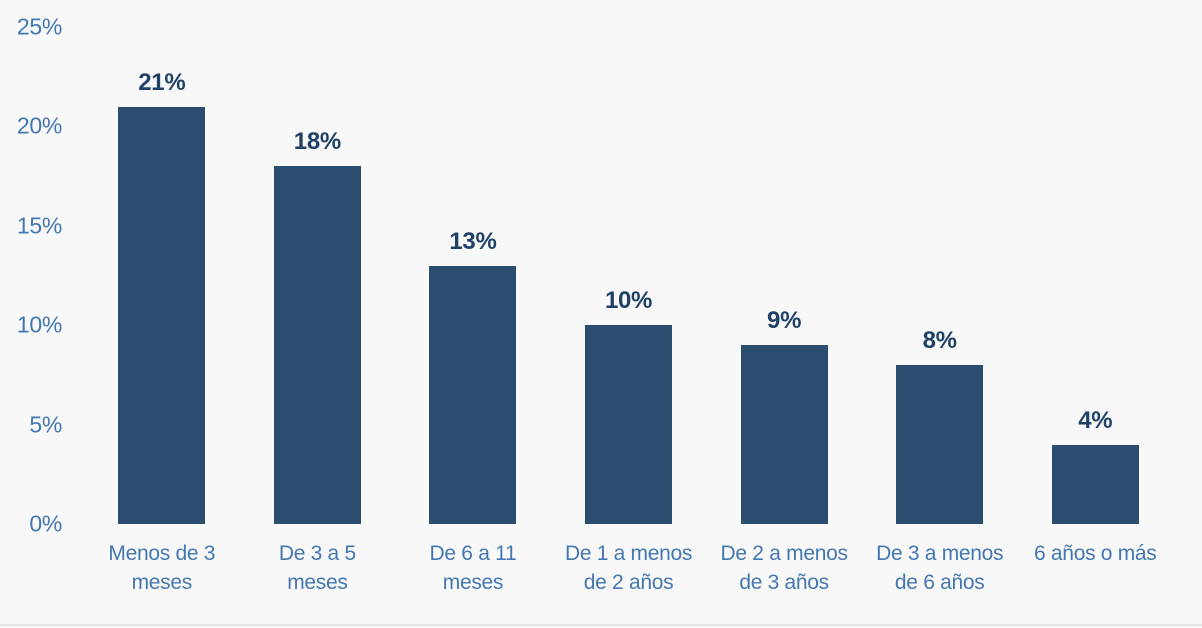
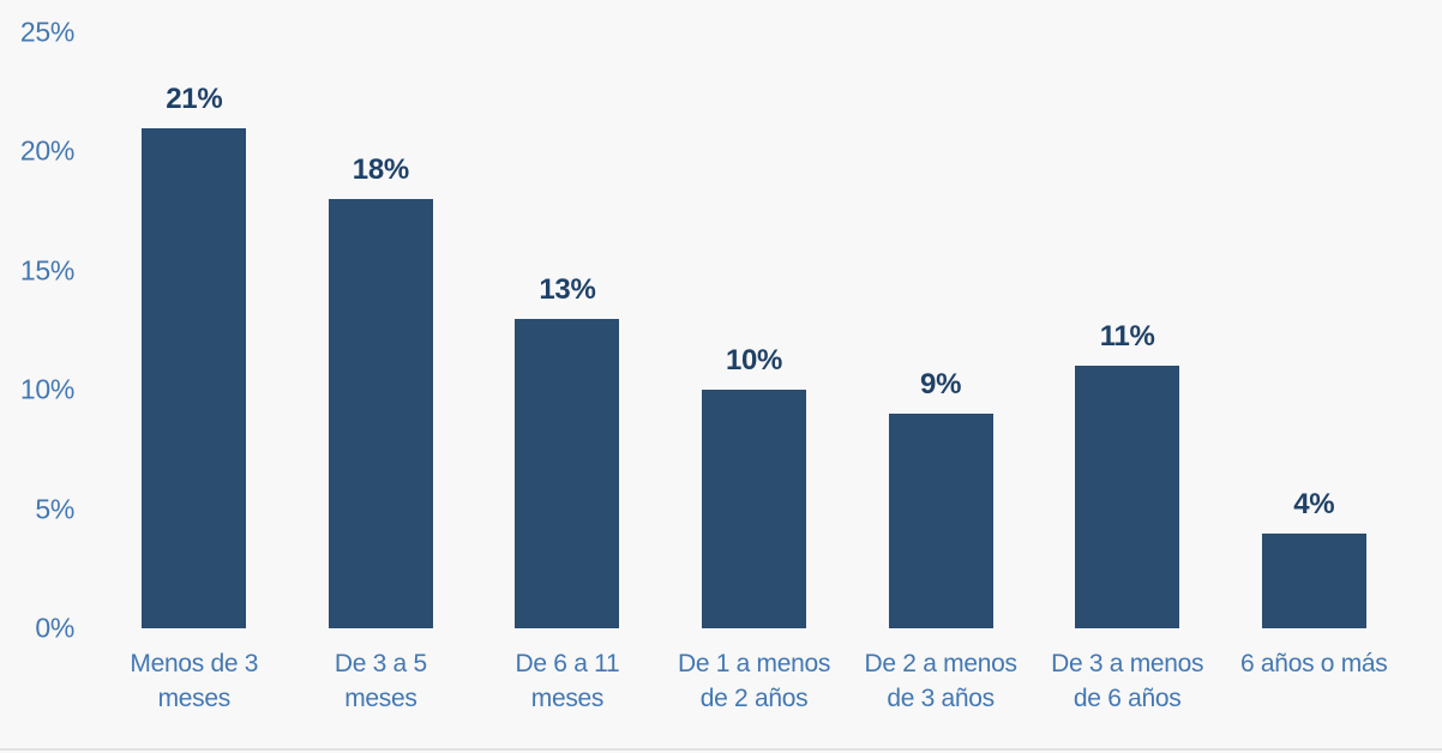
De 3 a menos de 6 años: 8% -> 11%
